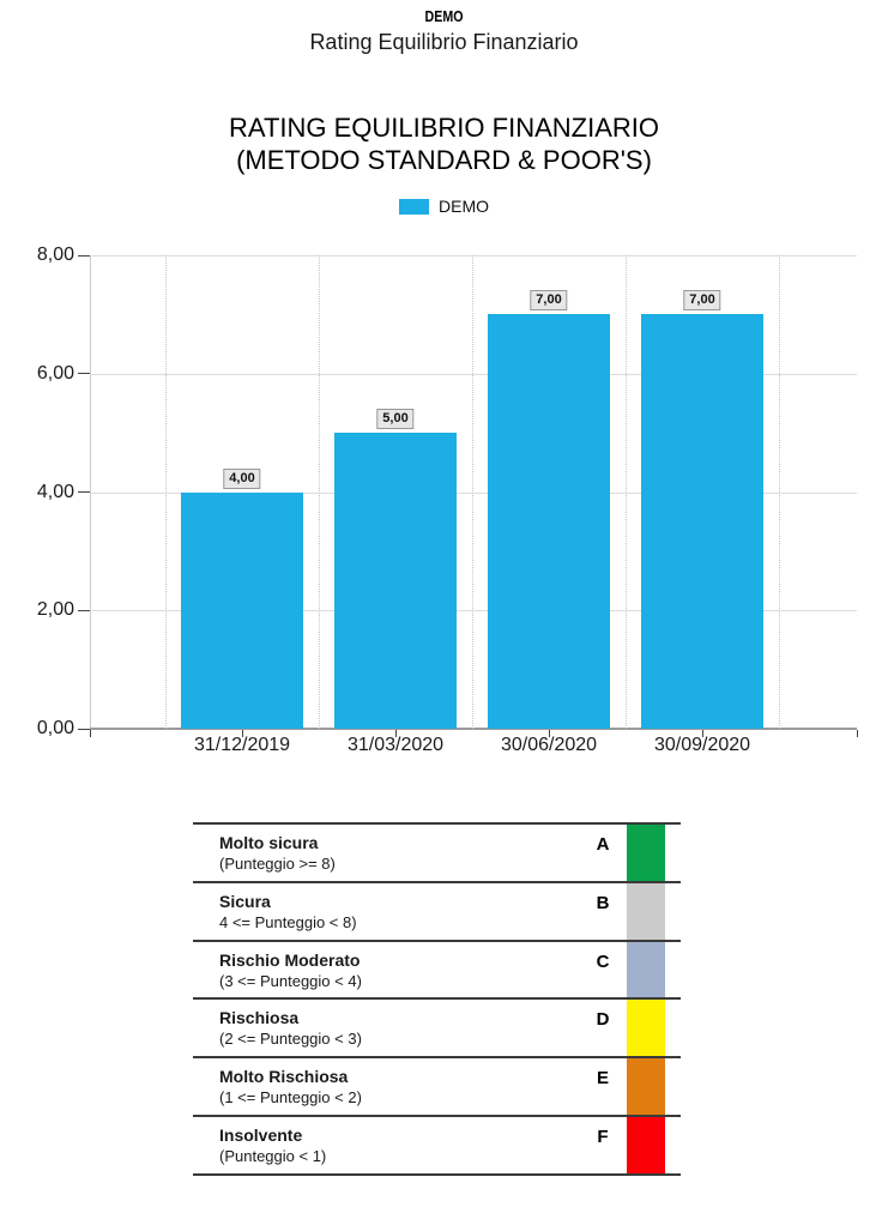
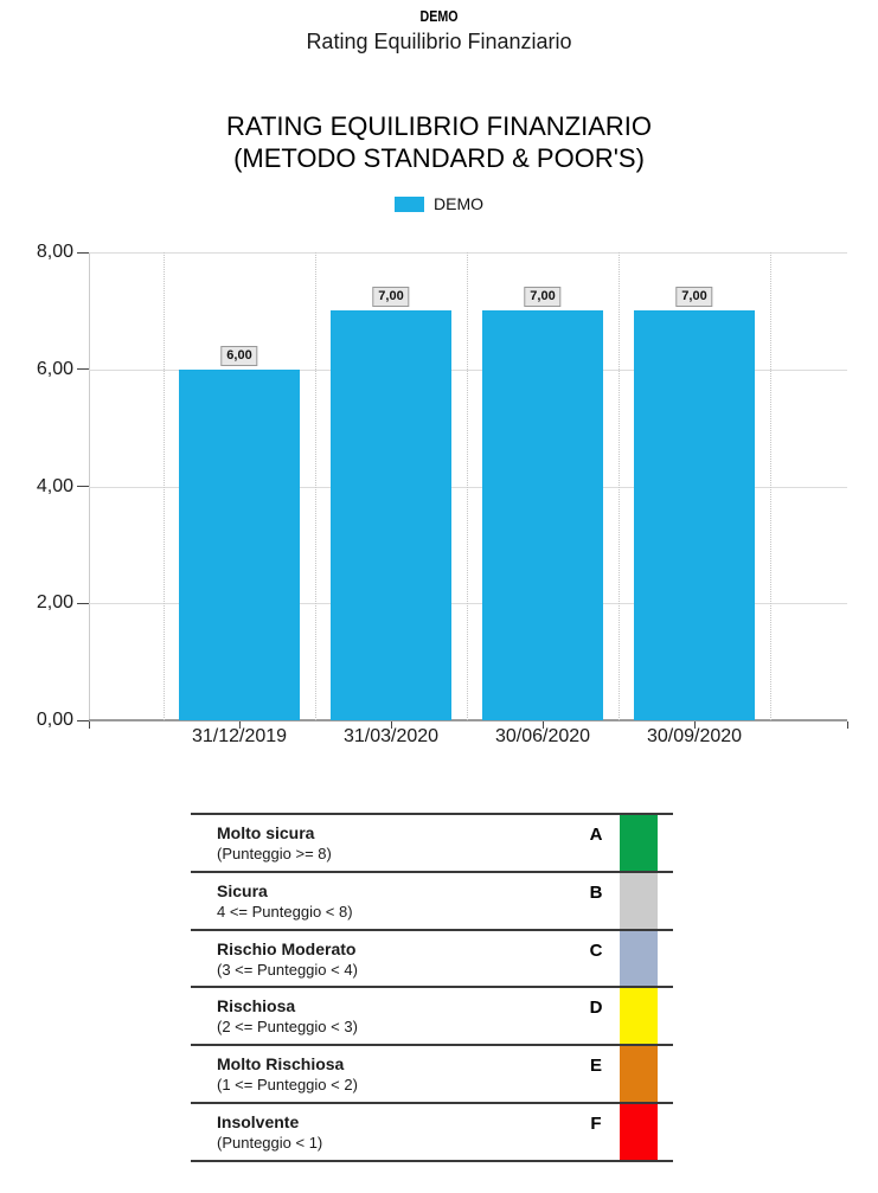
31/12/2019: 4,00 -> 6,00
31/03/2020: 5,00 -> 7,00
